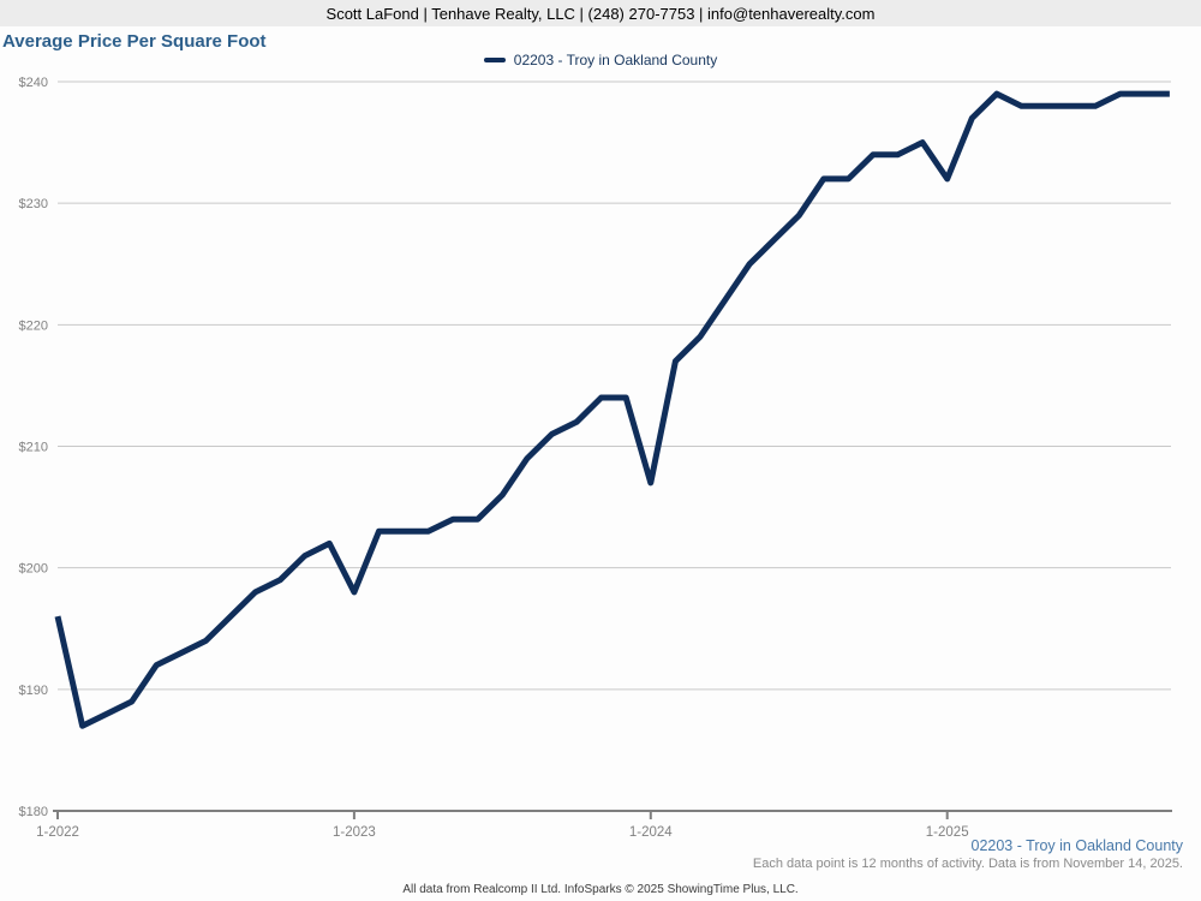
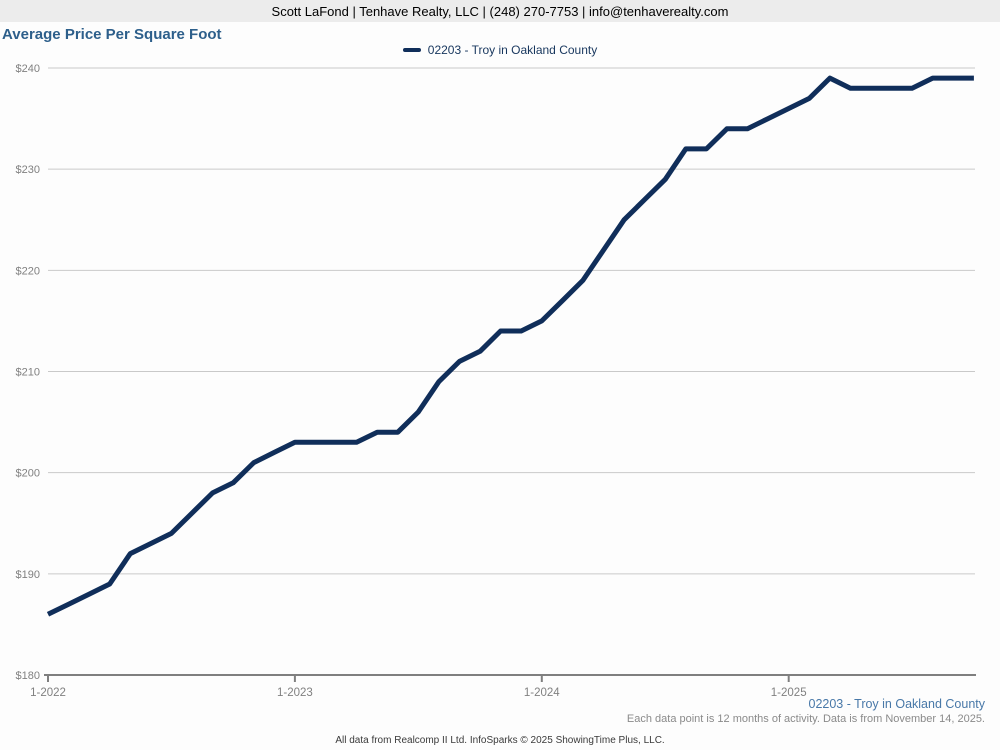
1-2022: $196 -> $186
1-2023: $198 -> $203
1-2024: $207 -> $215
1-2025: $232 -> $236
